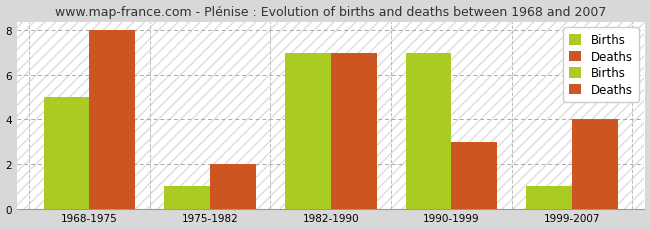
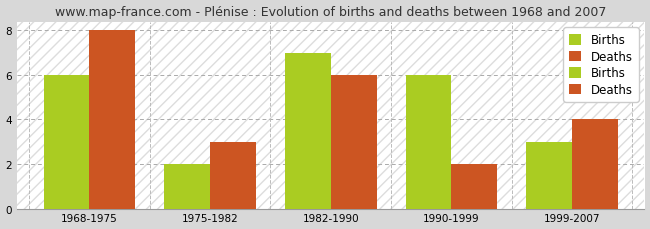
Births/1968-1975: 5 -> 6
Births/1975-1982: 1 -> 2
Deaths/1975-1982: 2 -> 3
Deaths/1982-1990: 7 -> 6
Births/1990-1999: 7 -> 6
Deaths/1990-1999: 3 -> 2
Births/1999-2007: 1 -> 3
